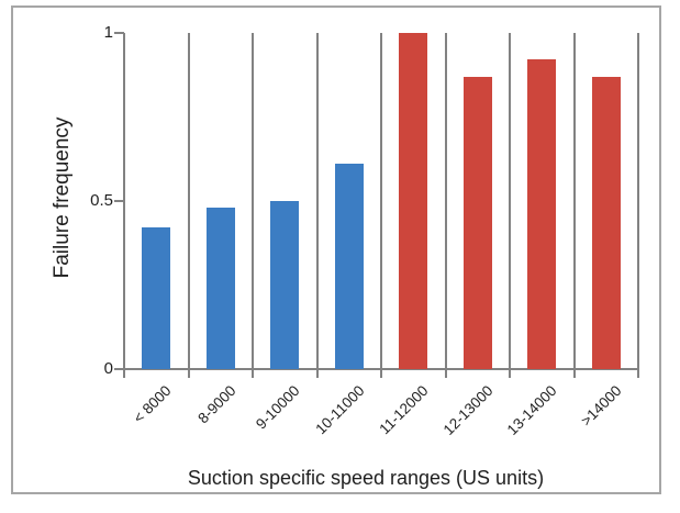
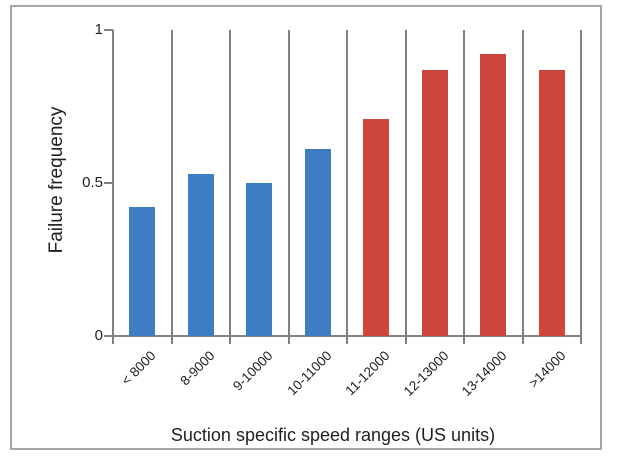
8-9000: 0.48 -> 0.53
11-12000: 1.00 -> 0.71
